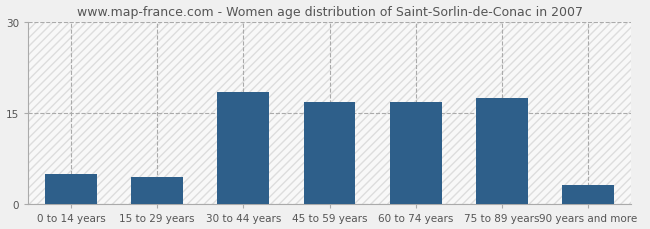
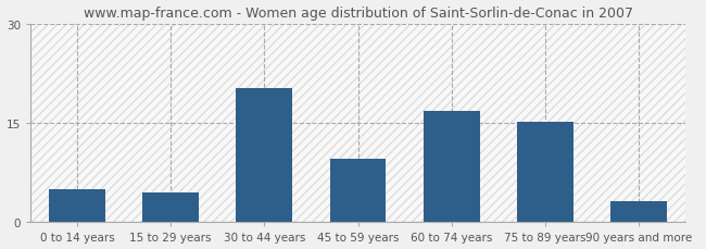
30 to 44 years: 18.5 -> 20.2
45 to 59 years: 16.8 -> 9.6
75 to 89 years: 17.5 -> 15.2
